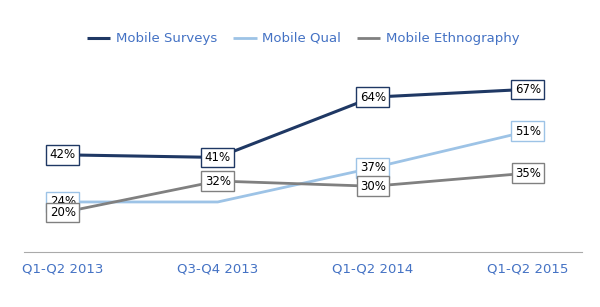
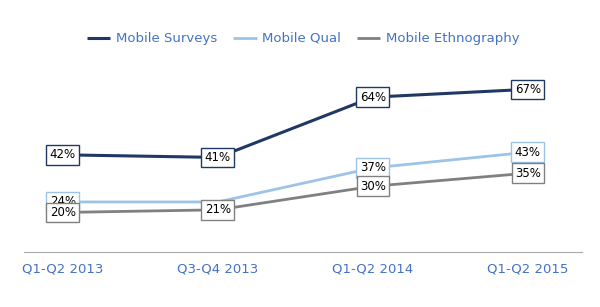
Mobile Ethnography/Q3-Q4 2013: 32% -> 21%
Mobile Qual/Q1-Q2 2015: 51% -> 43%
